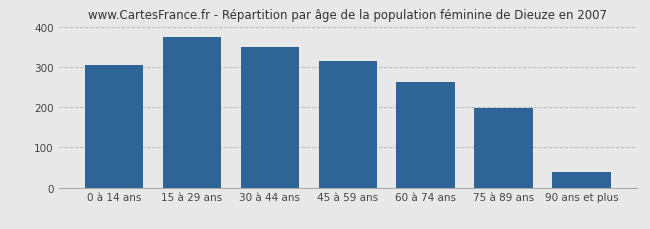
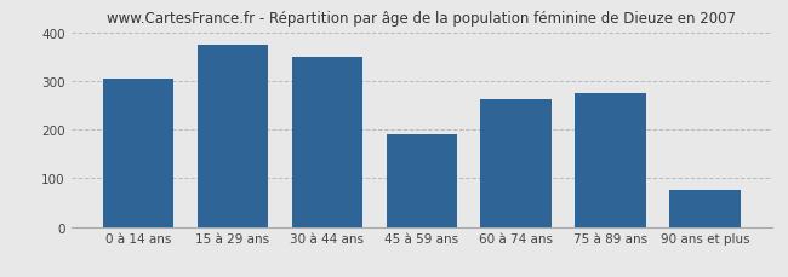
45 à 59 ans: 315 -> 190
75 à 89 ans: 197 -> 275
90 ans et plus: 38 -> 75
